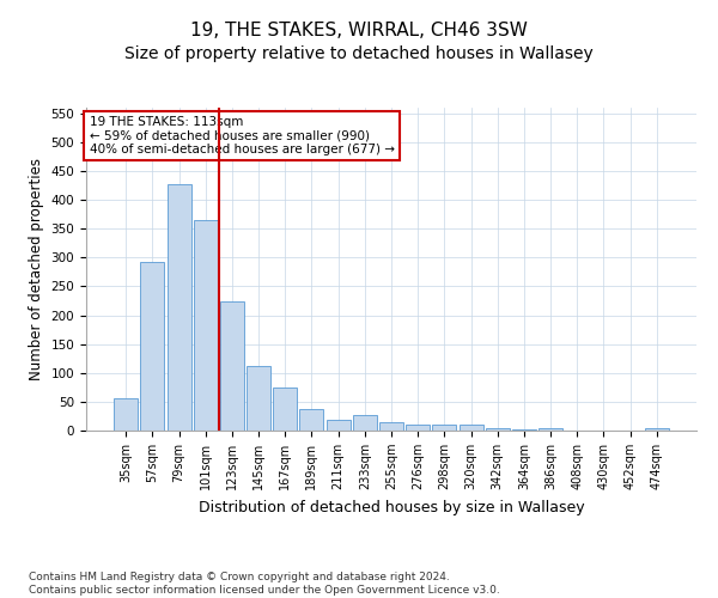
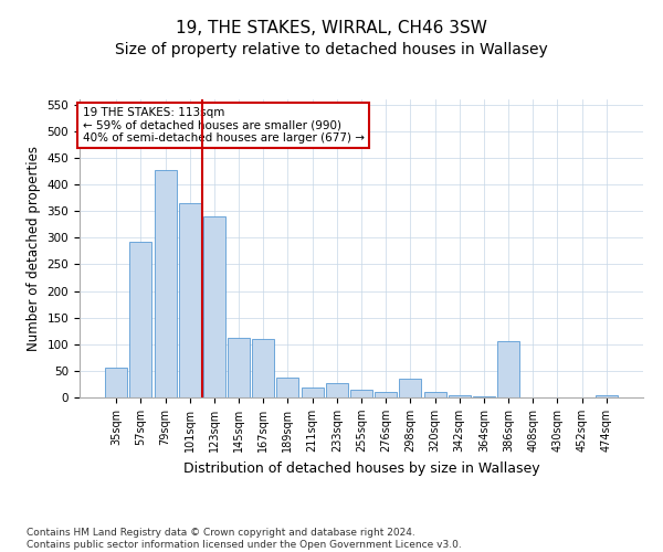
123sqm: 225 -> 340
167sqm: 75 -> 110
298sqm: 10 -> 35
386sqm: 5 -> 105
